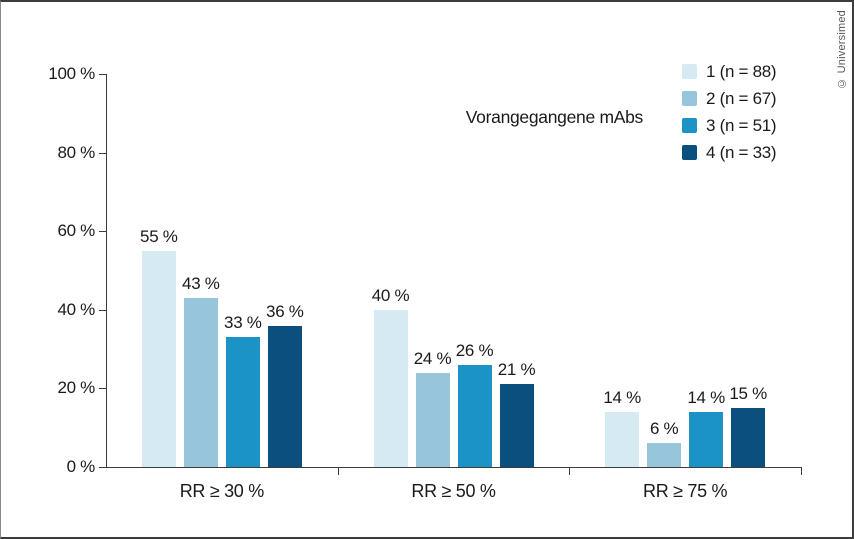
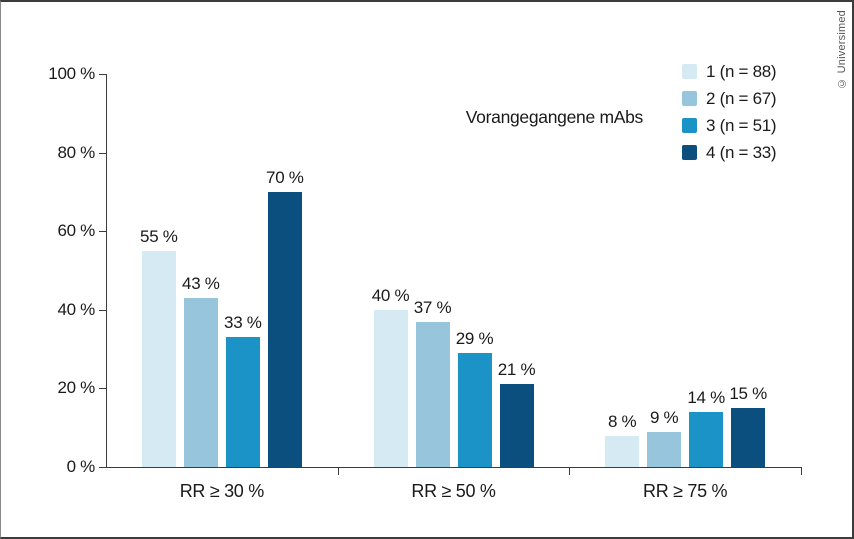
4 (n = 33)/RR ≥ 30 %: 36 -> 70
2 (n = 67)/RR ≥ 50 %: 24 -> 37
3 (n = 51)/RR ≥ 50 %: 26 -> 29
1 (n = 88)/RR ≥ 75 %: 14 -> 8
2 (n = 67)/RR ≥ 75 %: 6 -> 9
